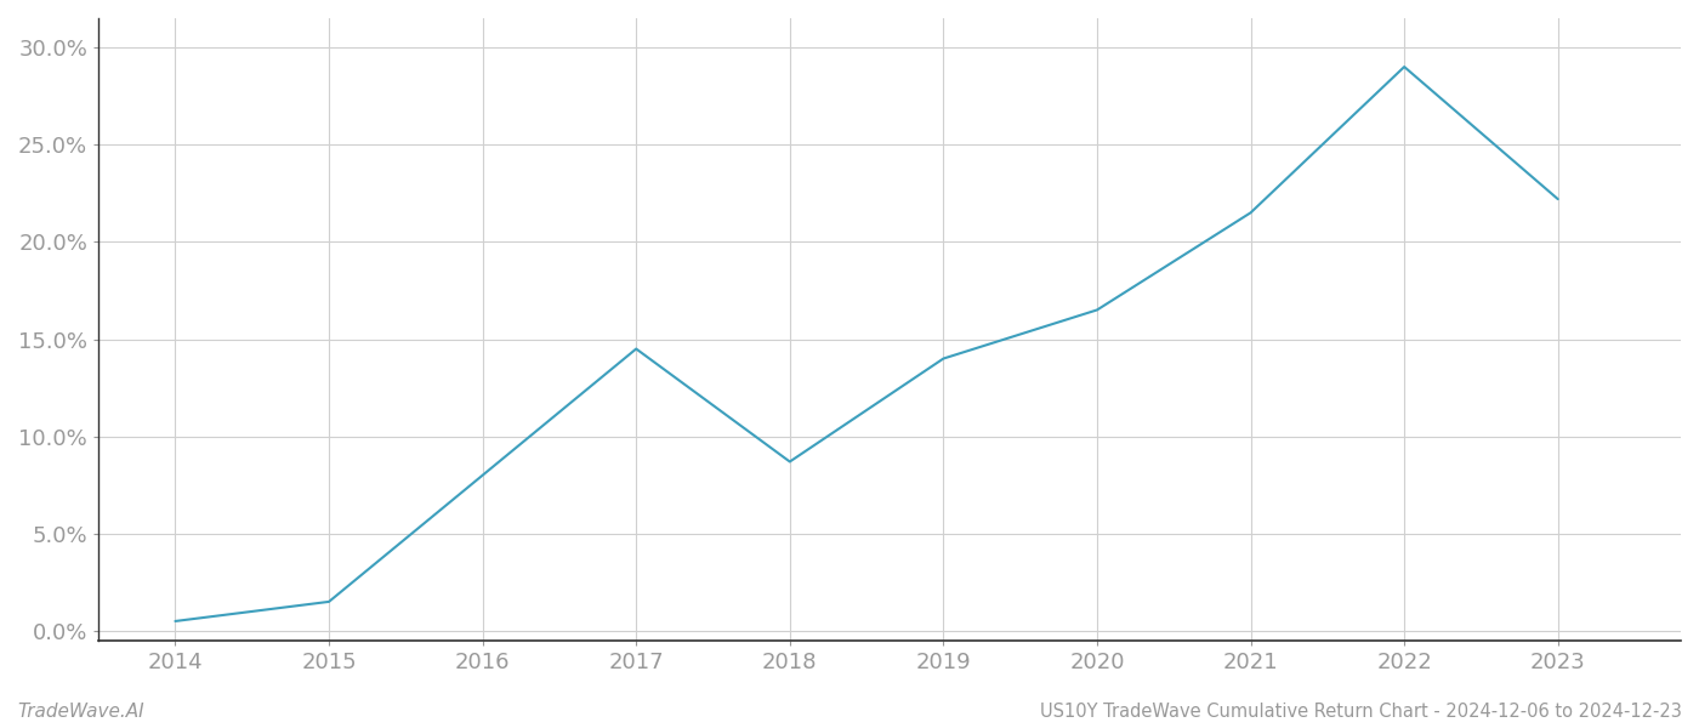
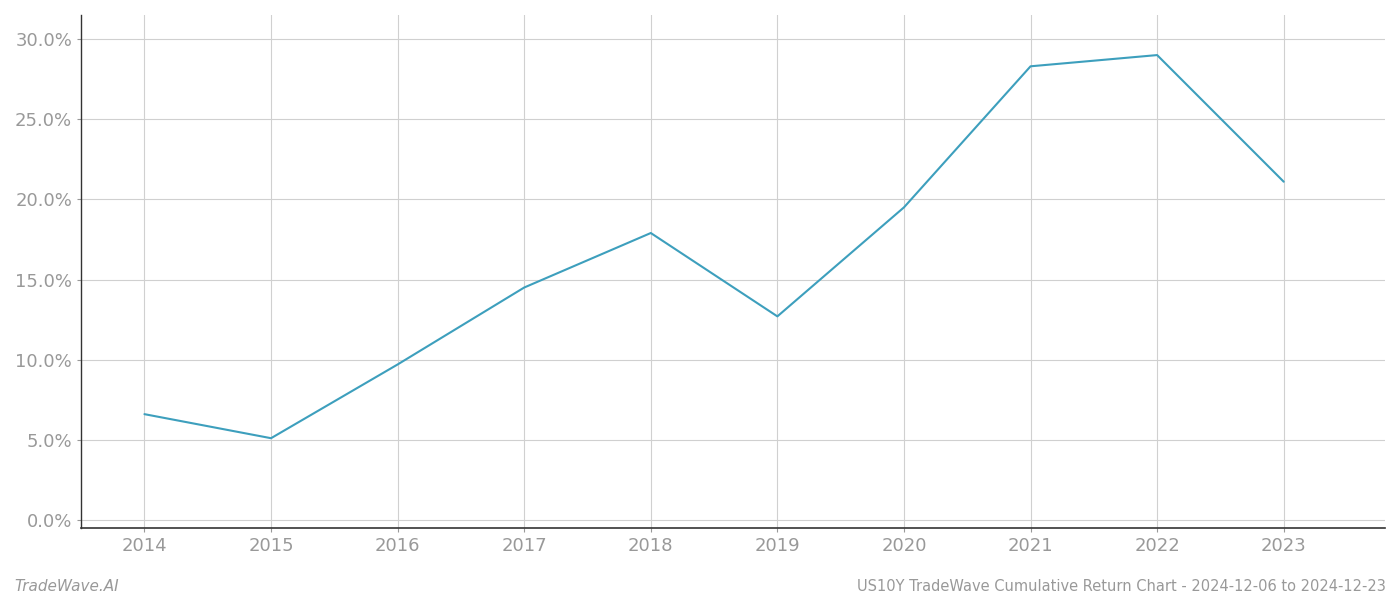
2014: 0.5% -> 6.6%
2015: 1.5% -> 5.1%
2016: 8.0% -> 9.7%
2018: 8.7% -> 17.9%
2019: 14.0% -> 12.7%
2020: 16.5% -> 19.5%
2021: 21.5% -> 28.3%
2023: 22.2% -> 21.1%
